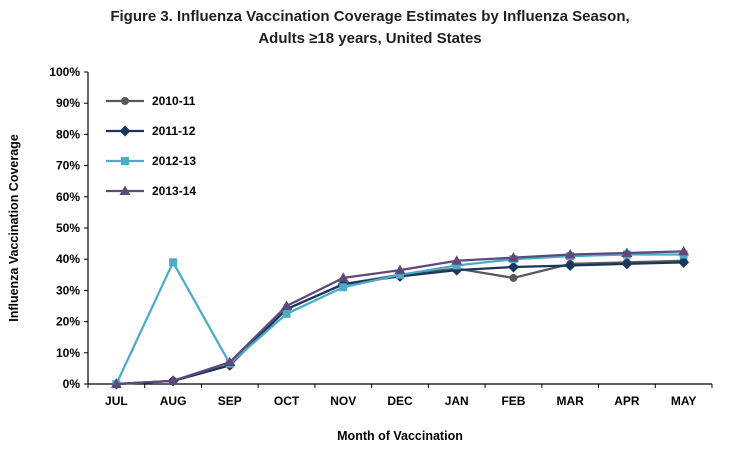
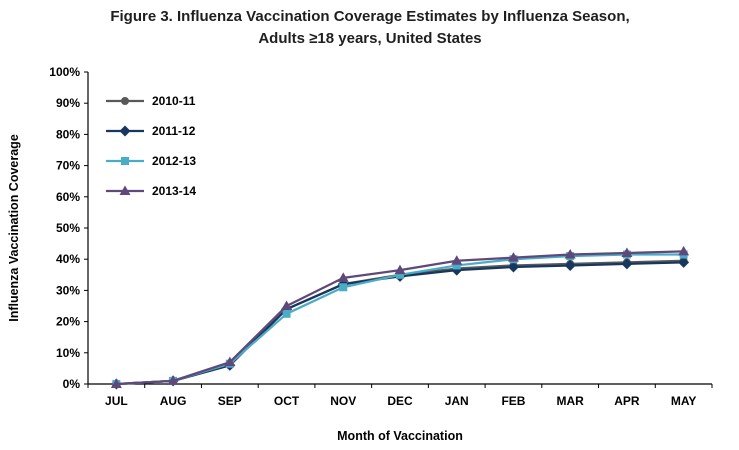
2012-13/AUG: 39% -> 1%
2010-11/FEB: 34% -> 38%
